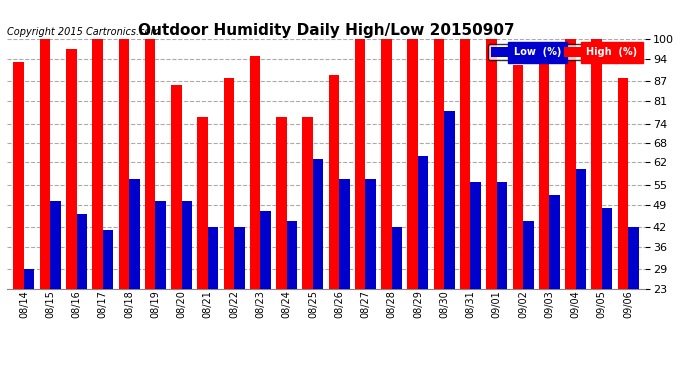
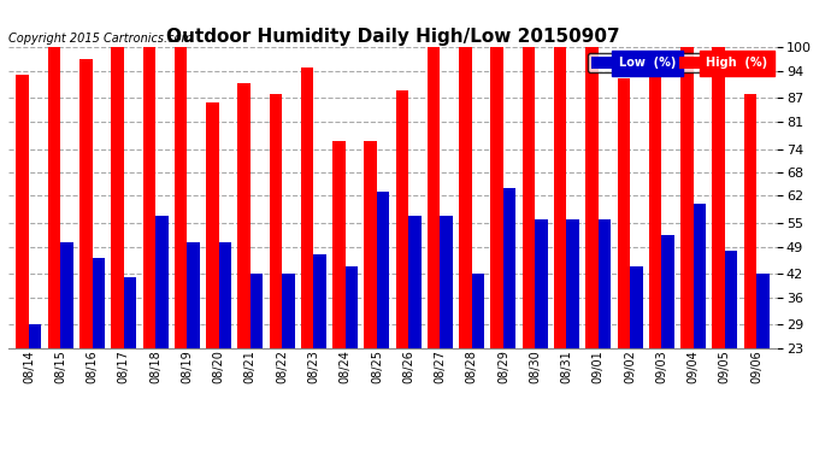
High (%)/08/21: 76 -> 91
Low (%)/08/30: 78 -> 56
